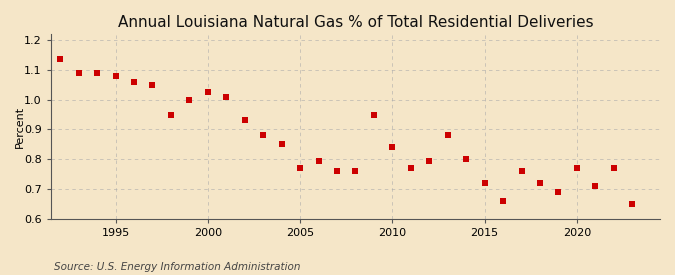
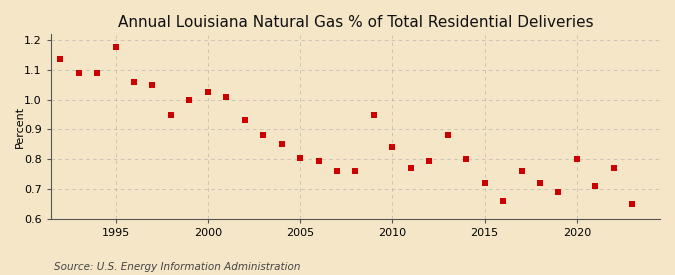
1995: 1.080 -> 1.175
2005: 0.770 -> 0.805
2020: 0.770 -> 0.800
